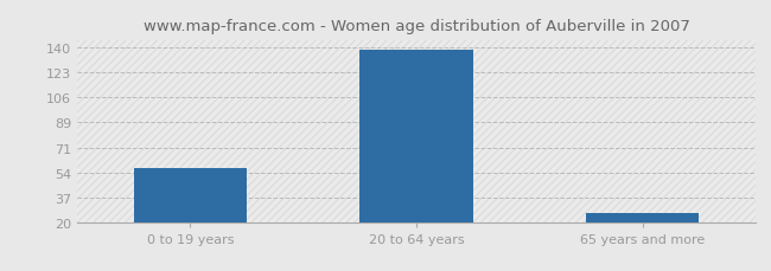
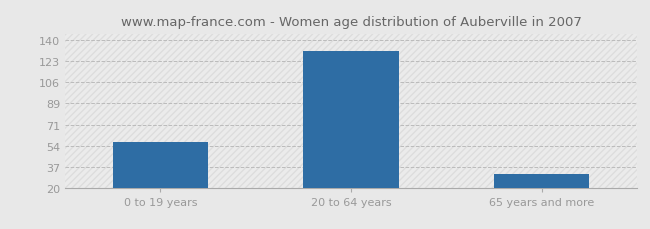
20 to 64 years: 138 -> 131
65 years and more: 26 -> 31
